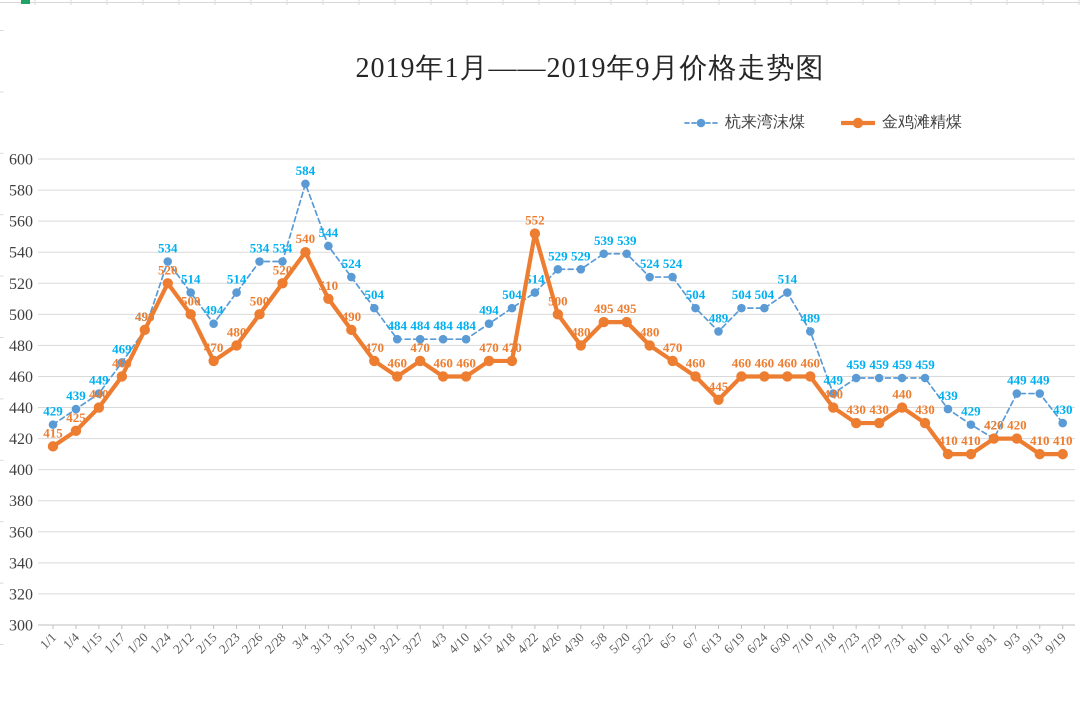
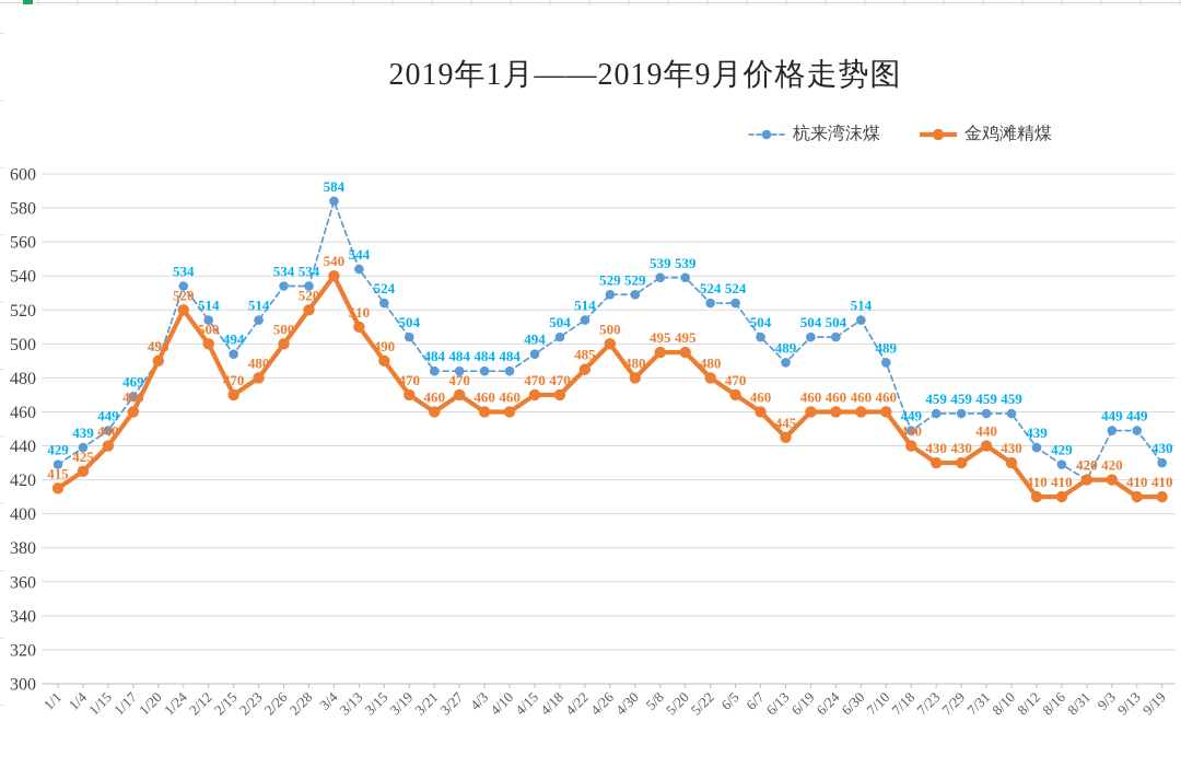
金鸡滩精煤/4/22: 552 -> 485
